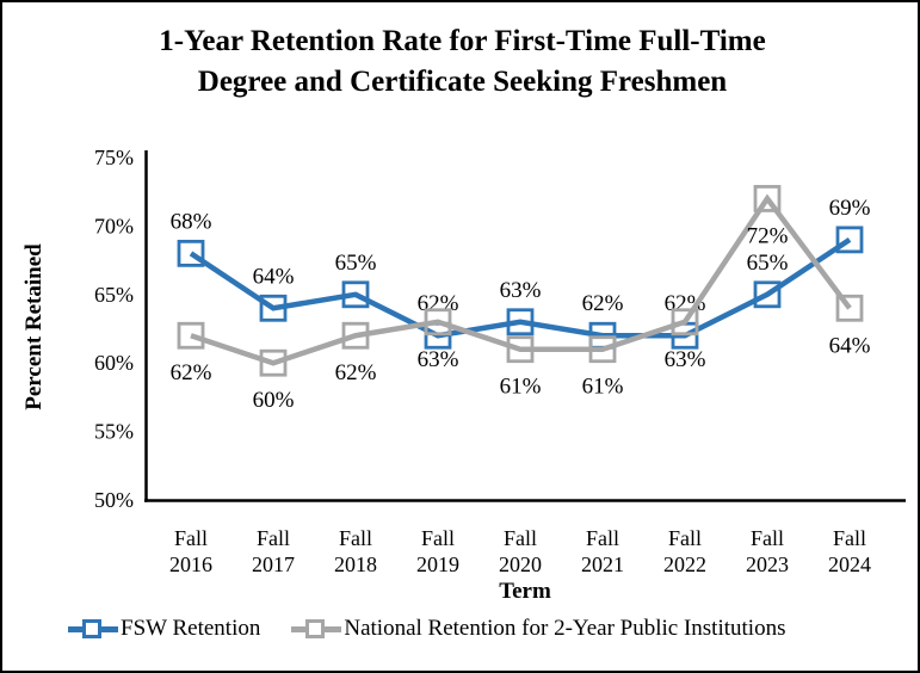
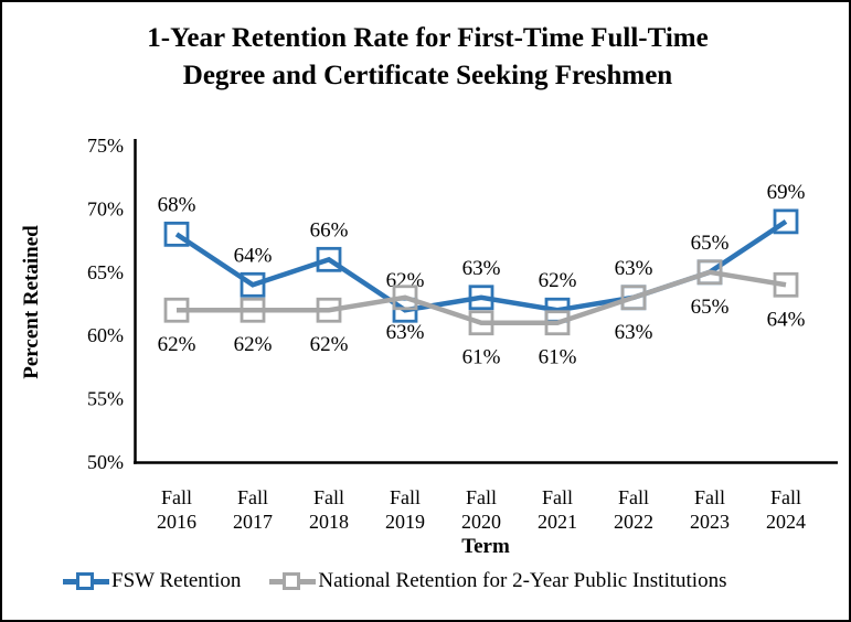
National Retention for 2-Year Public Institutions/Fall 2017: 60% -> 62%
FSW Retention/Fall 2018: 65% -> 66%
FSW Retention/Fall 2022: 62% -> 63%
National Retention for 2-Year Public Institutions/Fall 2023: 72% -> 65%
